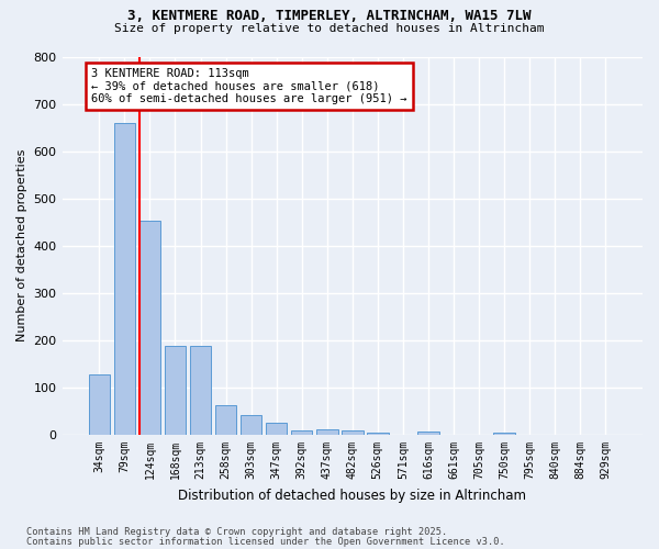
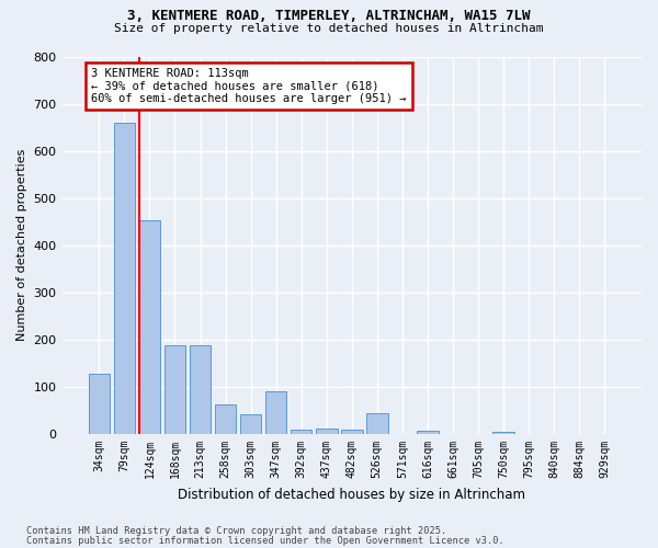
347sqm: 25 -> 90
526sqm: 5 -> 45
